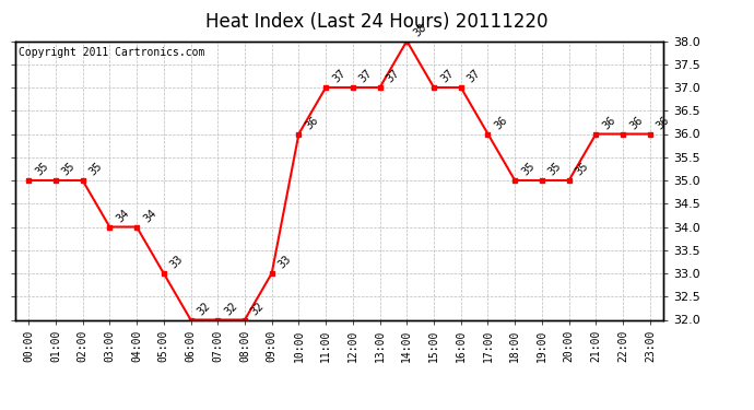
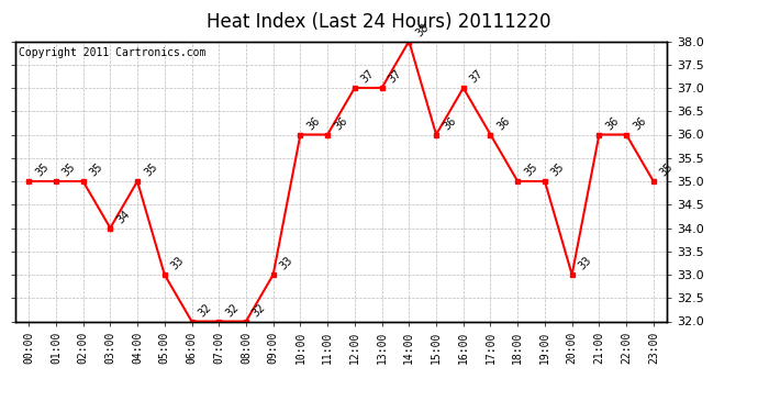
04:00: 34 -> 35
11:00: 37 -> 36
15:00: 37 -> 36
20:00: 35 -> 33
23:00: 36 -> 35
